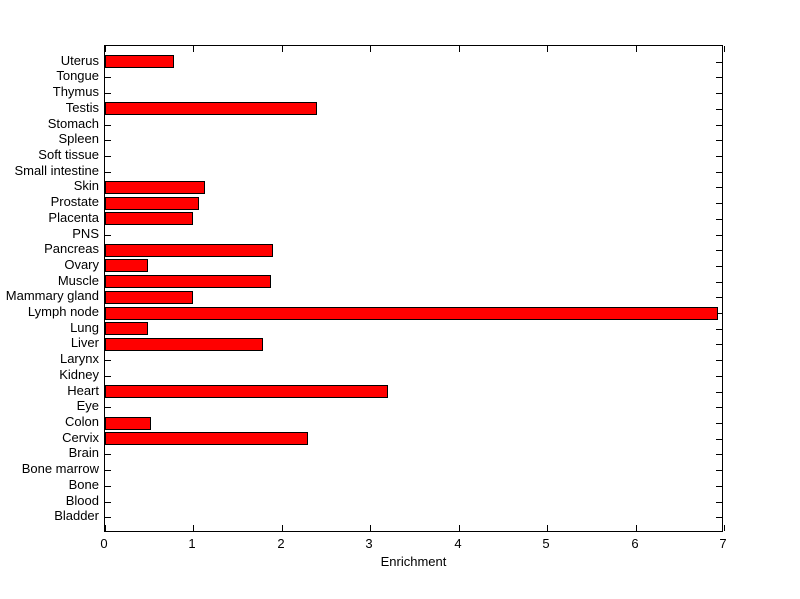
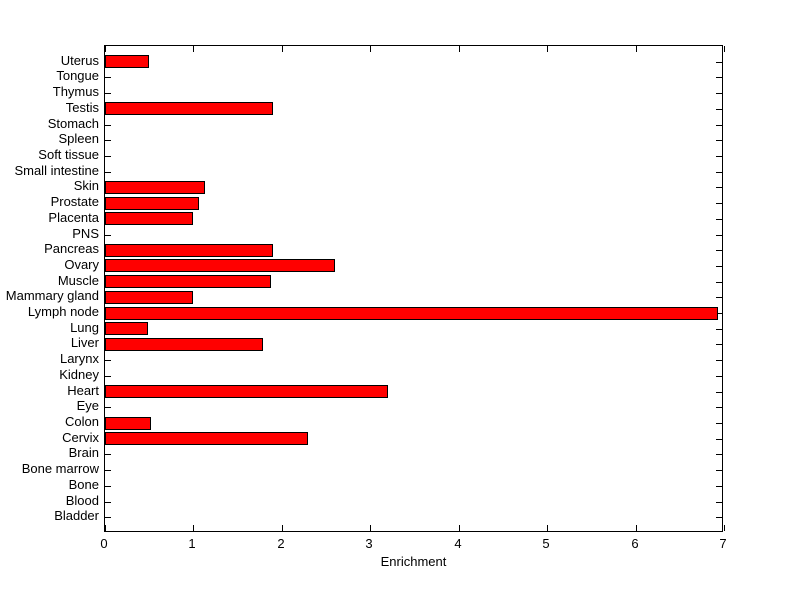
Uterus: 0.8 -> 0.5
Testis: 2.4 -> 1.9
Ovary: 0.5 -> 2.6
